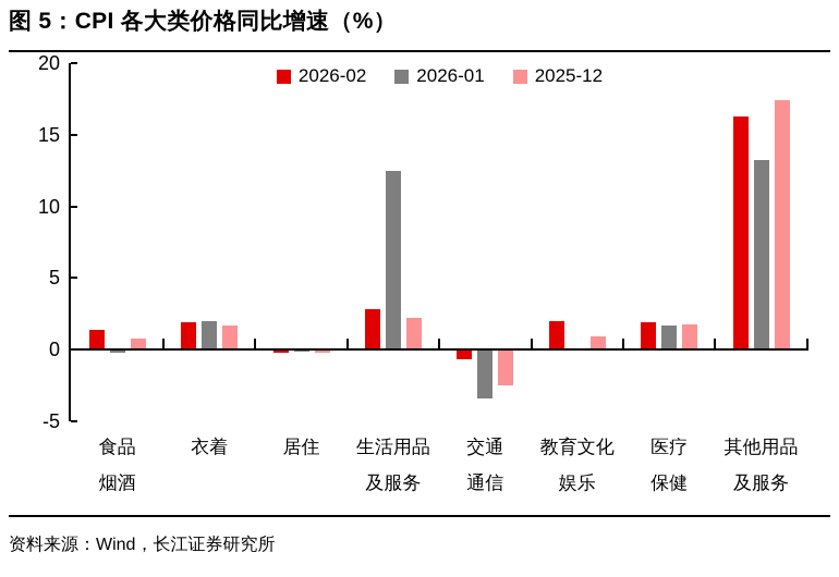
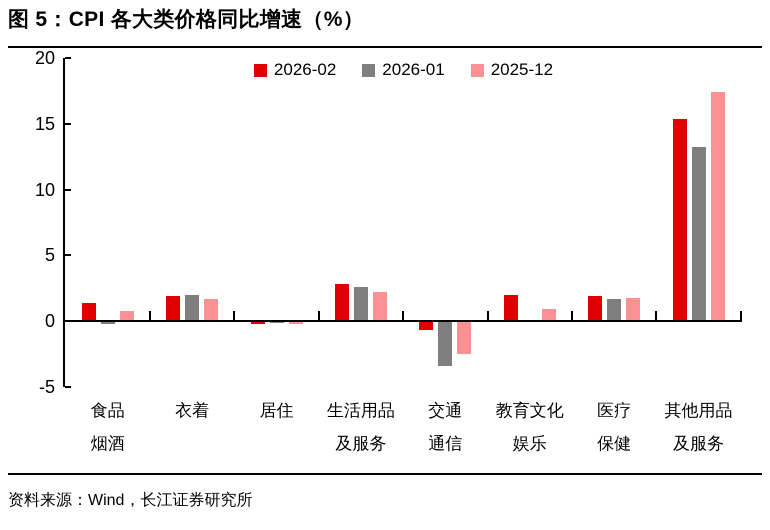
2026-01/生活用品及服务: 12.5 -> 2.6
2026-02/其他用品及服务: 16.3 -> 15.4
